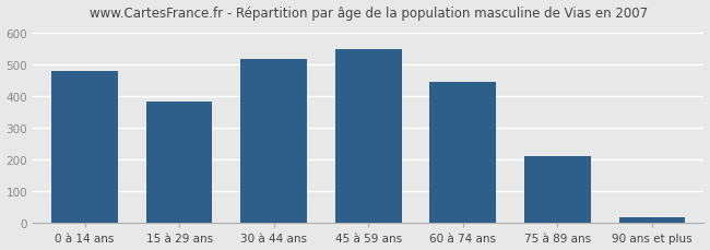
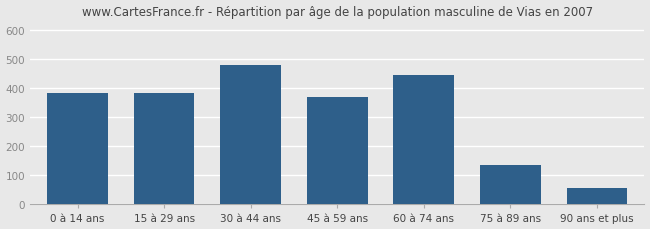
0 à 14 ans: 480 -> 385
30 à 44 ans: 518 -> 480
45 à 59 ans: 550 -> 370
75 à 89 ans: 210 -> 135
90 ans et plus: 20 -> 55
